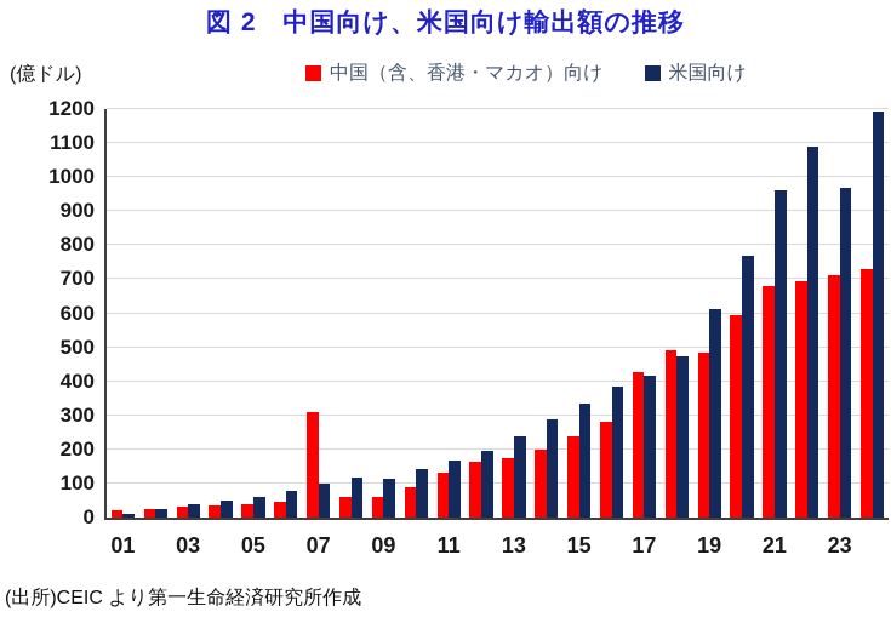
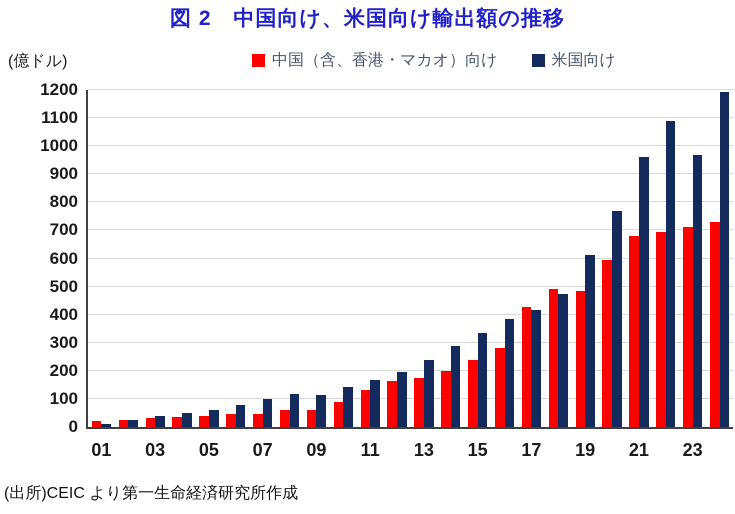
中国（含、香港・マカオ）向け/07: 310 -> 50
